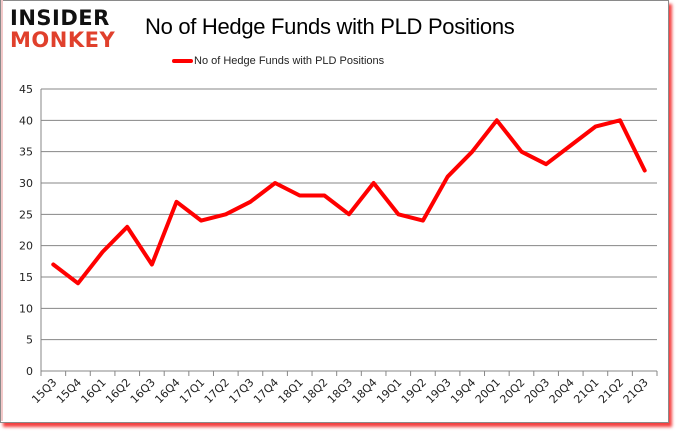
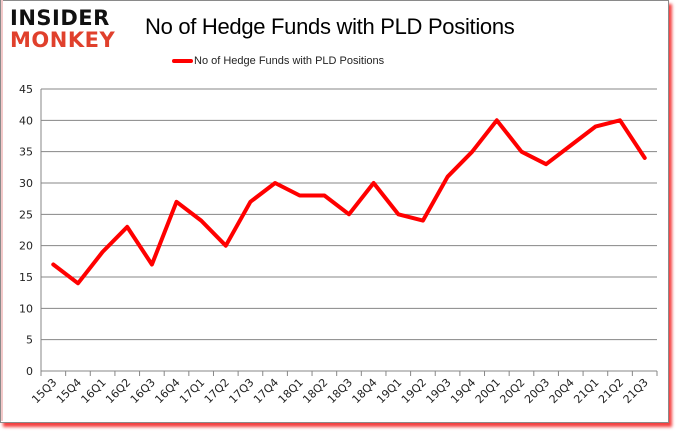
17Q2: 25 -> 20
21Q3: 32 -> 34
